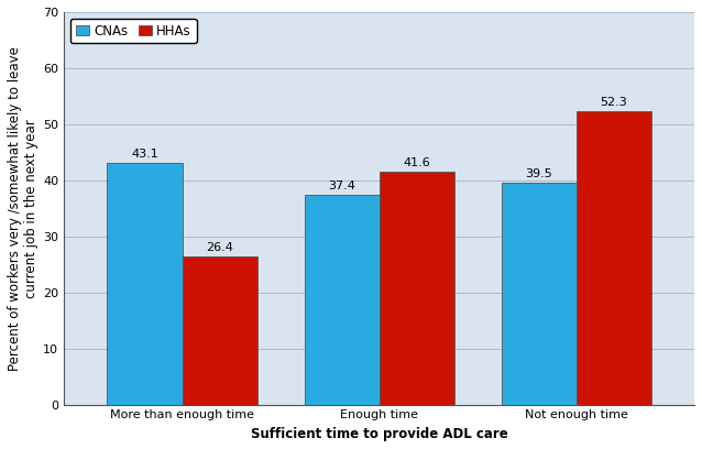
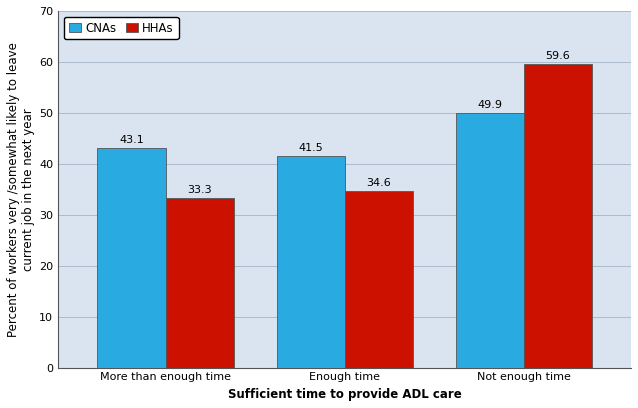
HHAs/More than enough time: 26.4 -> 33.3
CNAs/Enough time: 37.4 -> 41.5
HHAs/Enough time: 41.6 -> 34.6
CNAs/Not enough time: 39.5 -> 49.9
HHAs/Not enough time: 52.3 -> 59.6
